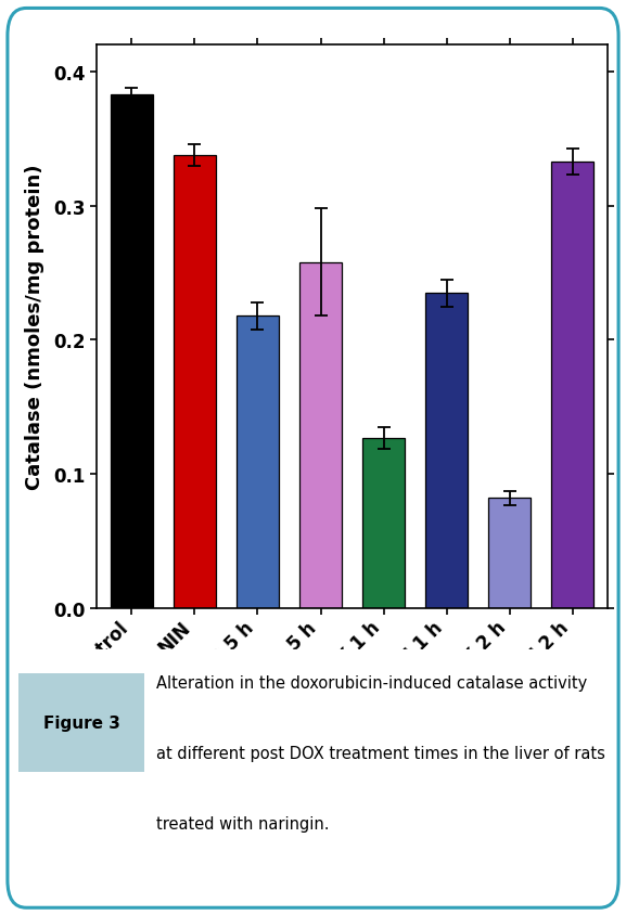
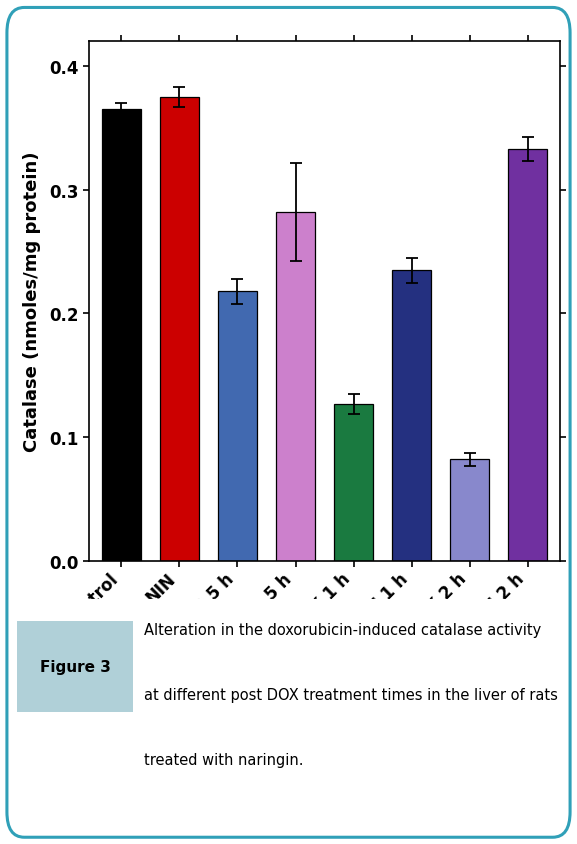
Control: 0.383 -> 0.365
NIN: 0.338 -> 0.375
DOX+NIN 0.5 h: 0.258 -> 0.282
